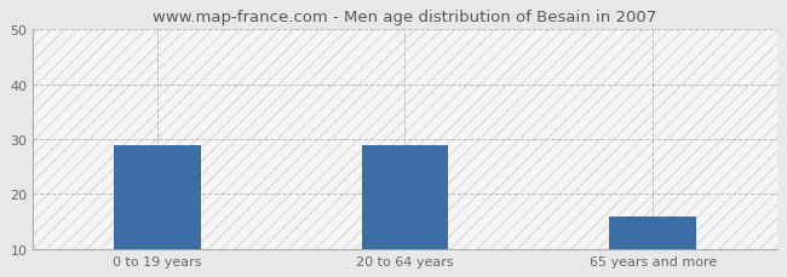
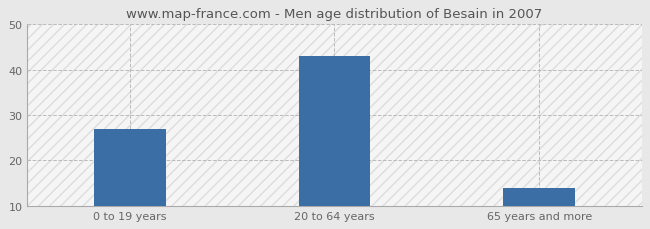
0 to 19 years: 29 -> 27
20 to 64 years: 29 -> 43
65 years and more: 16 -> 14
